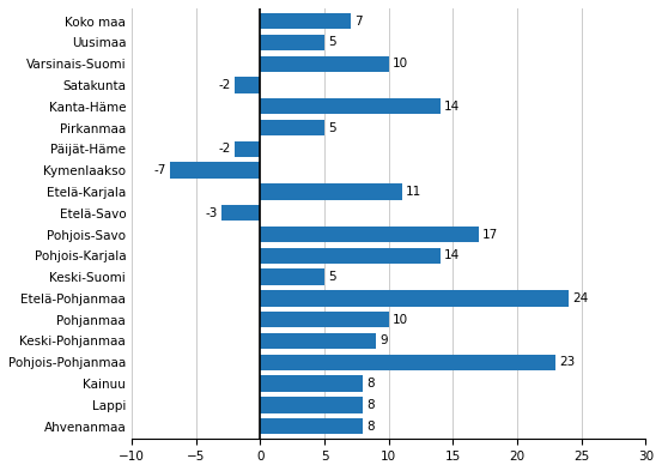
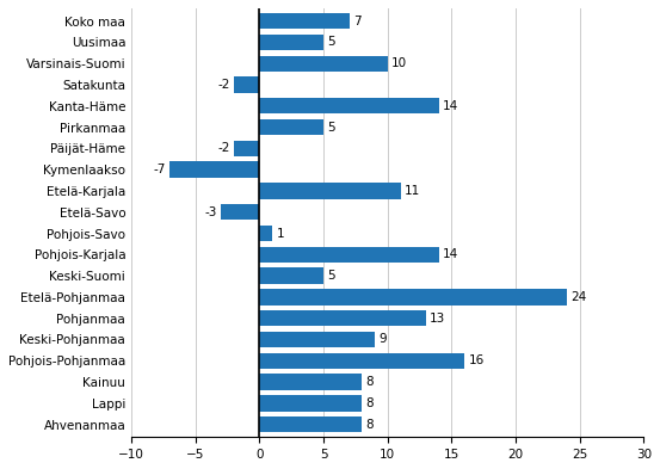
Pohjois-Savo: 17 -> 1
Pohjanmaa: 10 -> 13
Pohjois-Pohjanmaa: 23 -> 16
